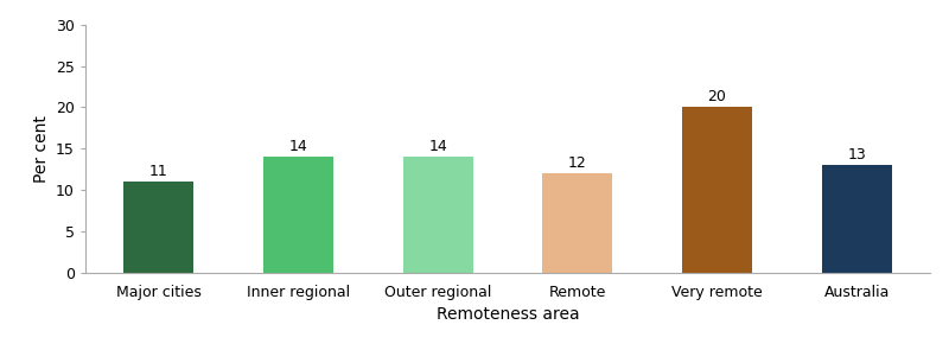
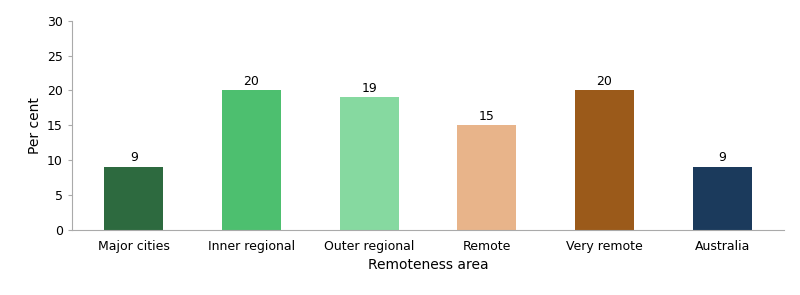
Major cities: 11 -> 9
Inner regional: 14 -> 20
Outer regional: 14 -> 19
Remote: 12 -> 15
Australia: 13 -> 9
